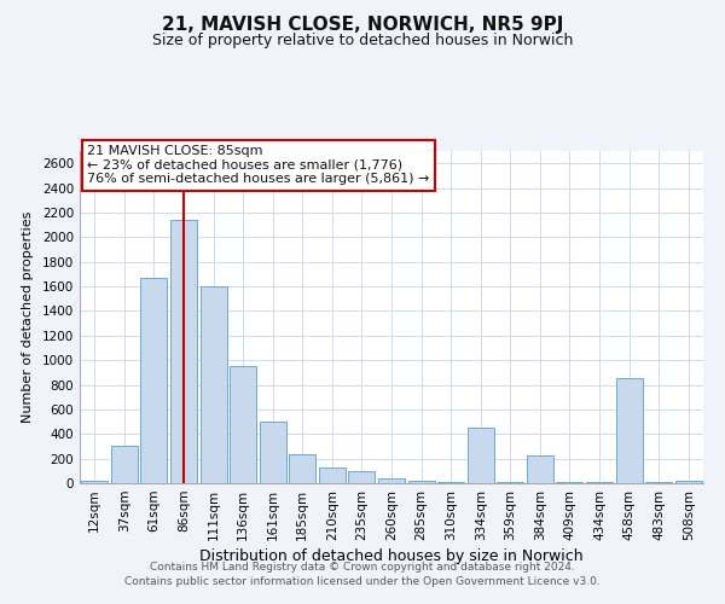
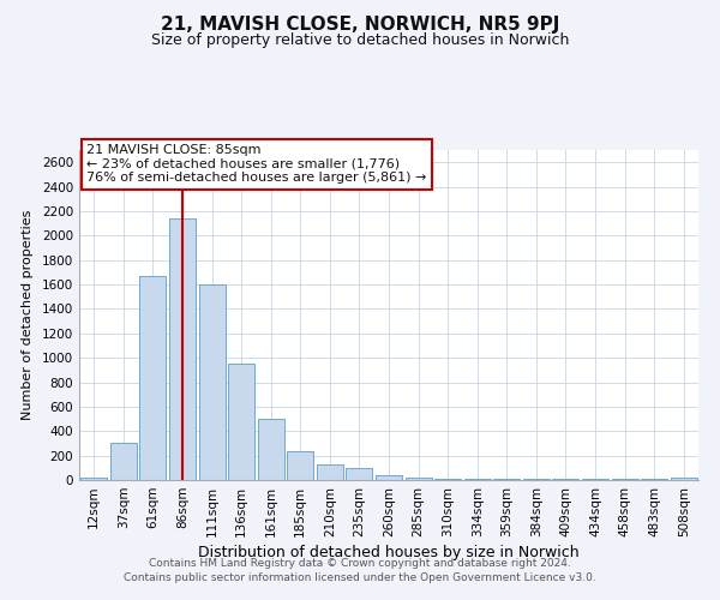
334sqm: 450 -> 0
384sqm: 230 -> 0
458sqm: 850 -> 0
